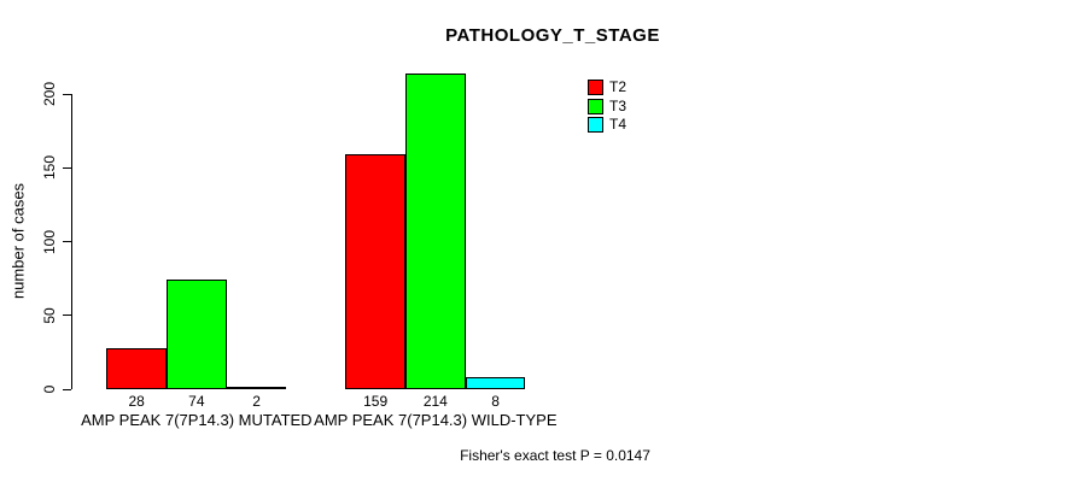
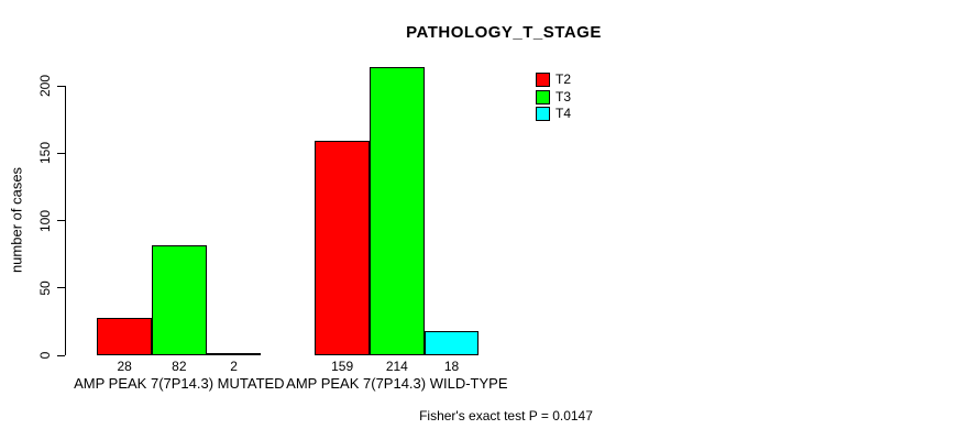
T3/AMP PEAK 7(7P14.3) MUTATED: 74 -> 82
T4/AMP PEAK 7(7P14.3) WILD-TYPE: 8 -> 18
